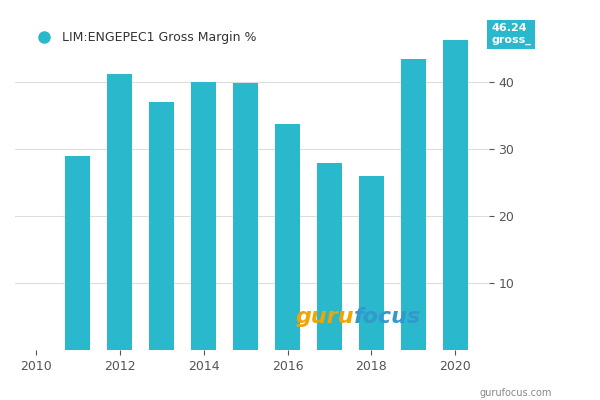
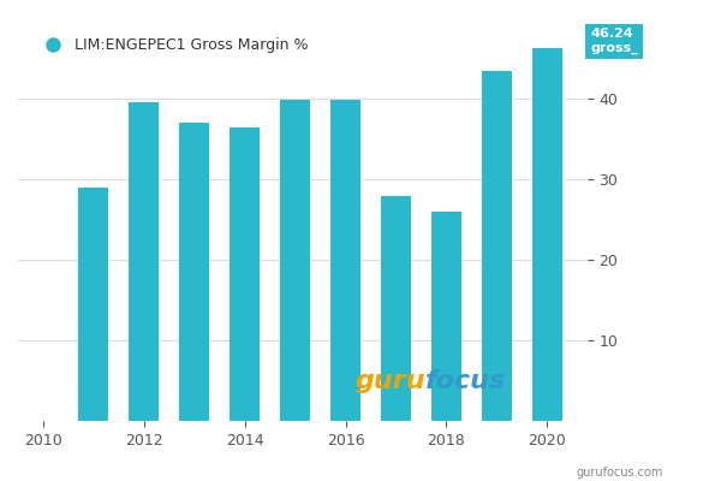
2012: 41.2 -> 39.5
2014: 40.0 -> 36.5
2016: 33.8 -> 39.8
